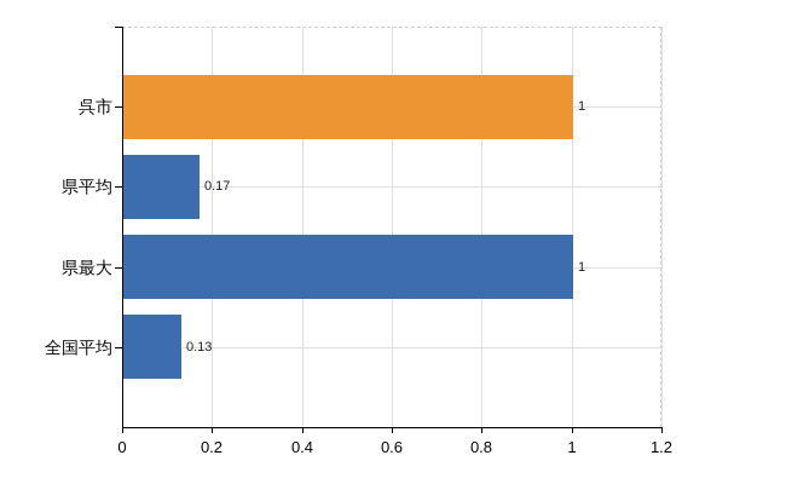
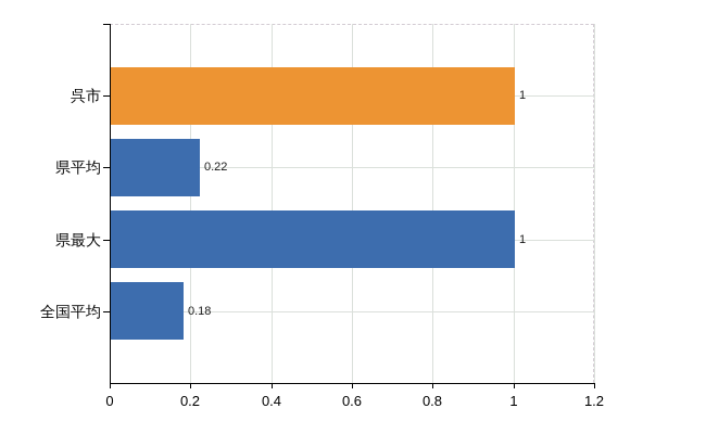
県平均: 0.17 -> 0.22
全国平均: 0.13 -> 0.18
